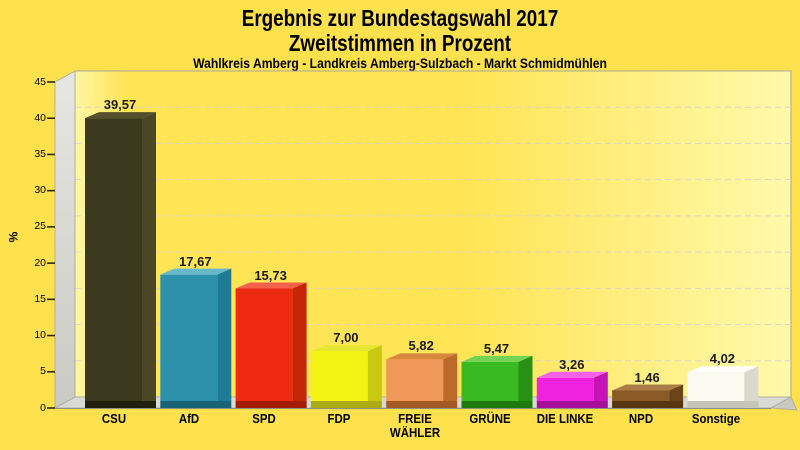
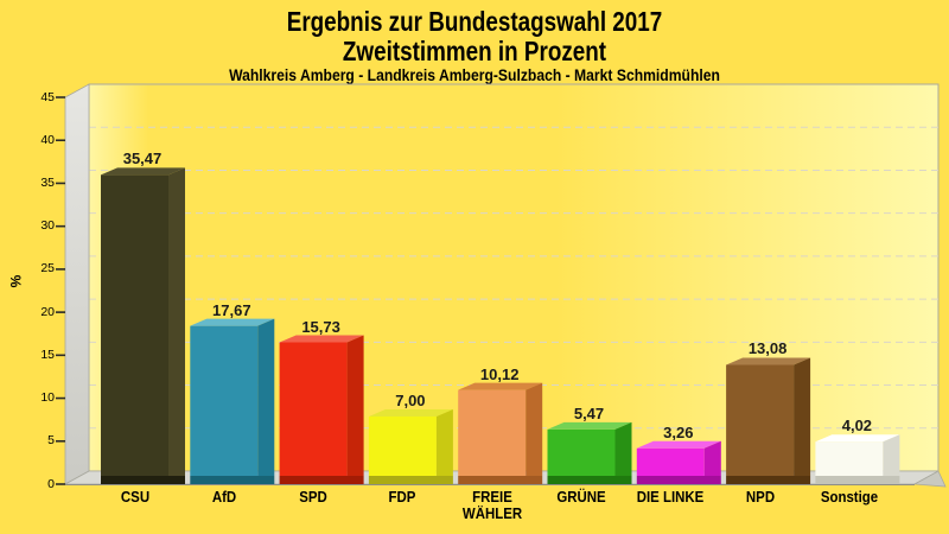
CSU: 39,57 -> 35,47
FREIE WÄHLER: 5,82 -> 10,12
NPD: 1,46 -> 13,08
